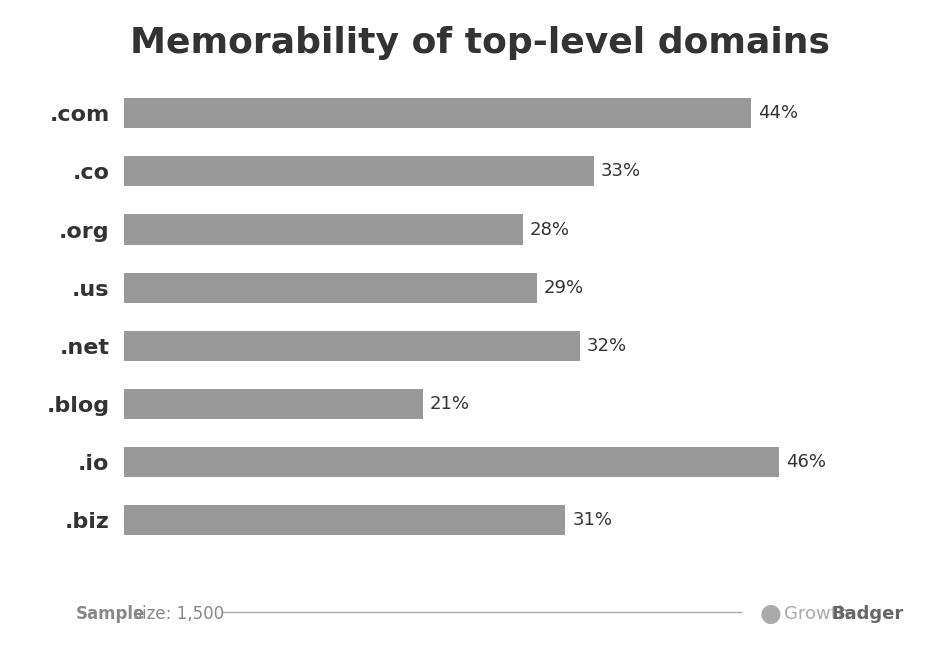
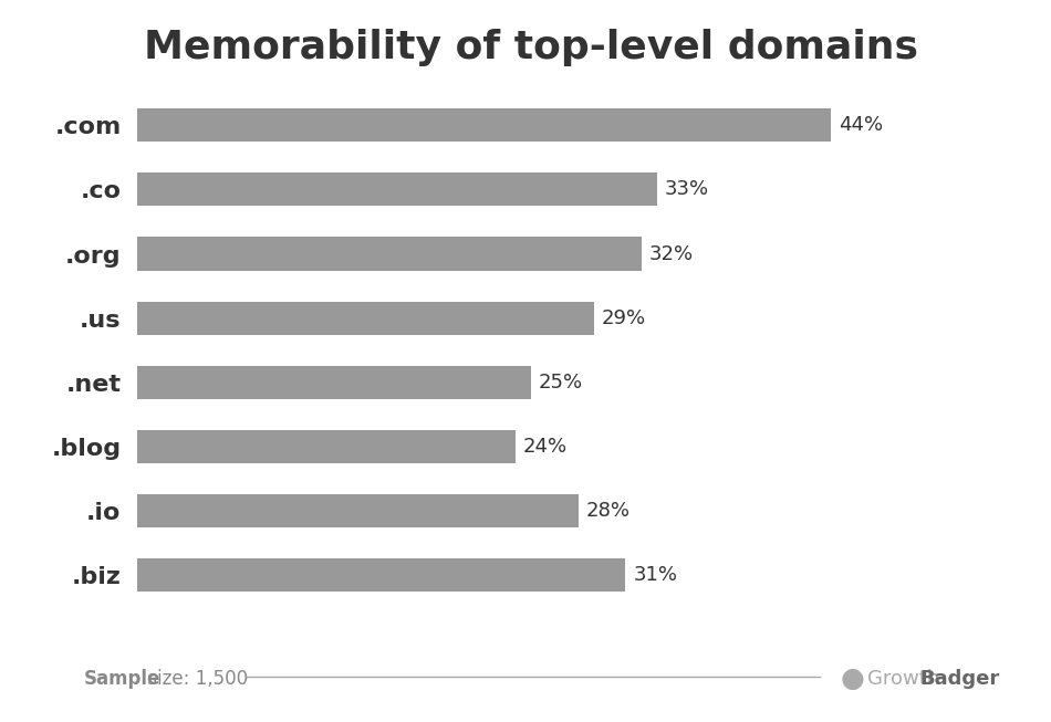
.org: 28% -> 32%
.net: 32% -> 25%
.blog: 21% -> 24%
.io: 46% -> 28%
